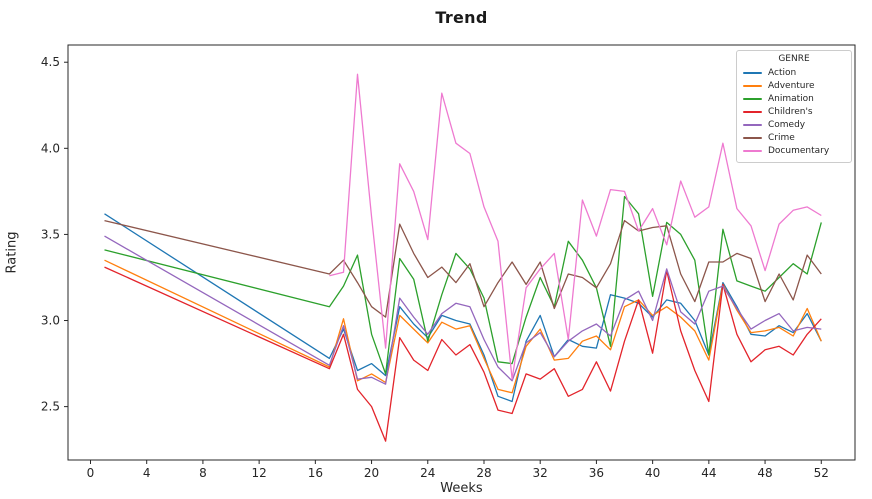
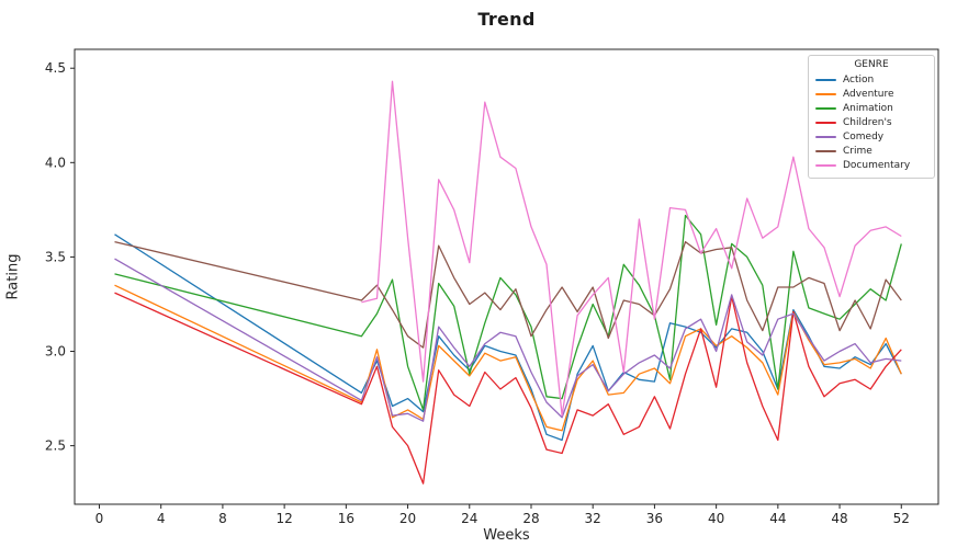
Documentary/36: 3.49 -> 3.17
